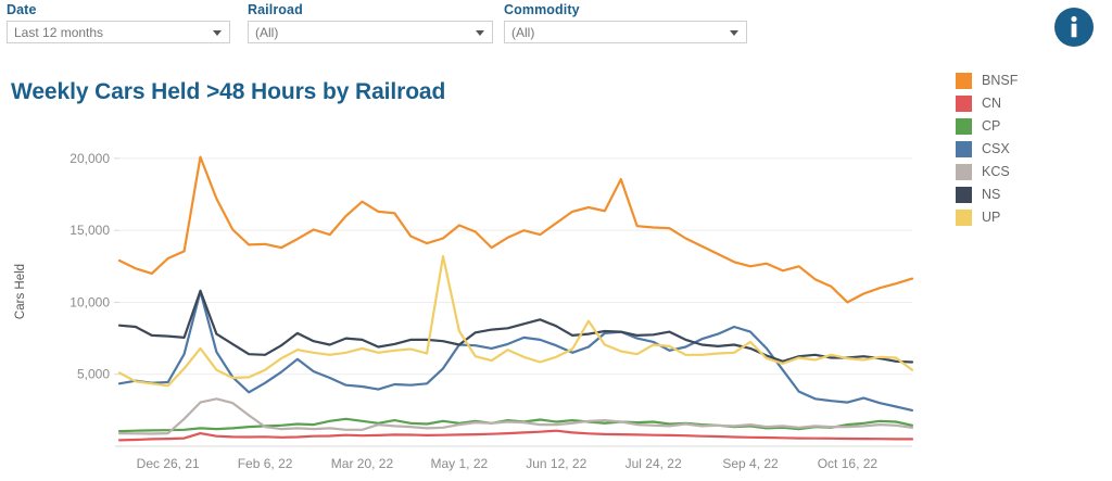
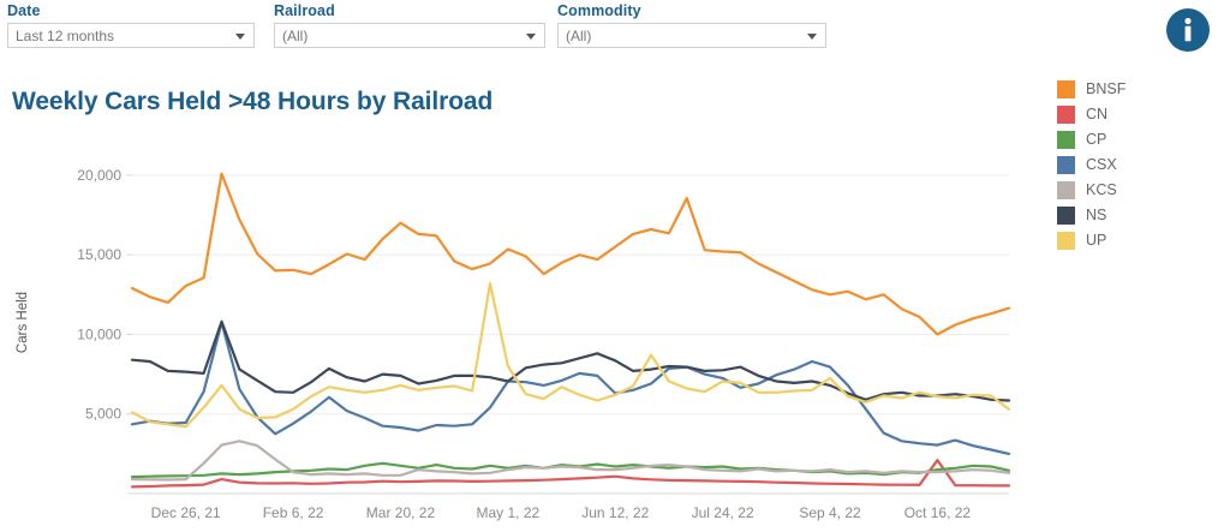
CSX/Jun 12, 22: 7000 -> 6300
CN/Oct 16, 22: 500 -> 2100
